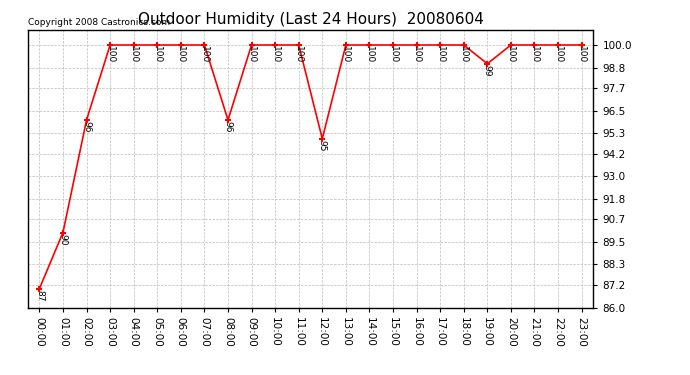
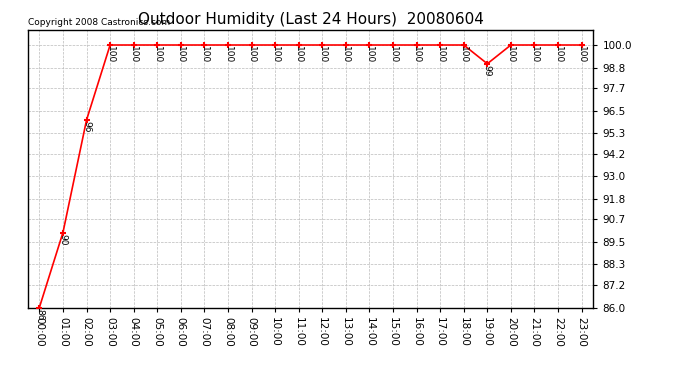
00:00: 87 -> 86
08:00: 96 -> 100
12:00: 95 -> 100
